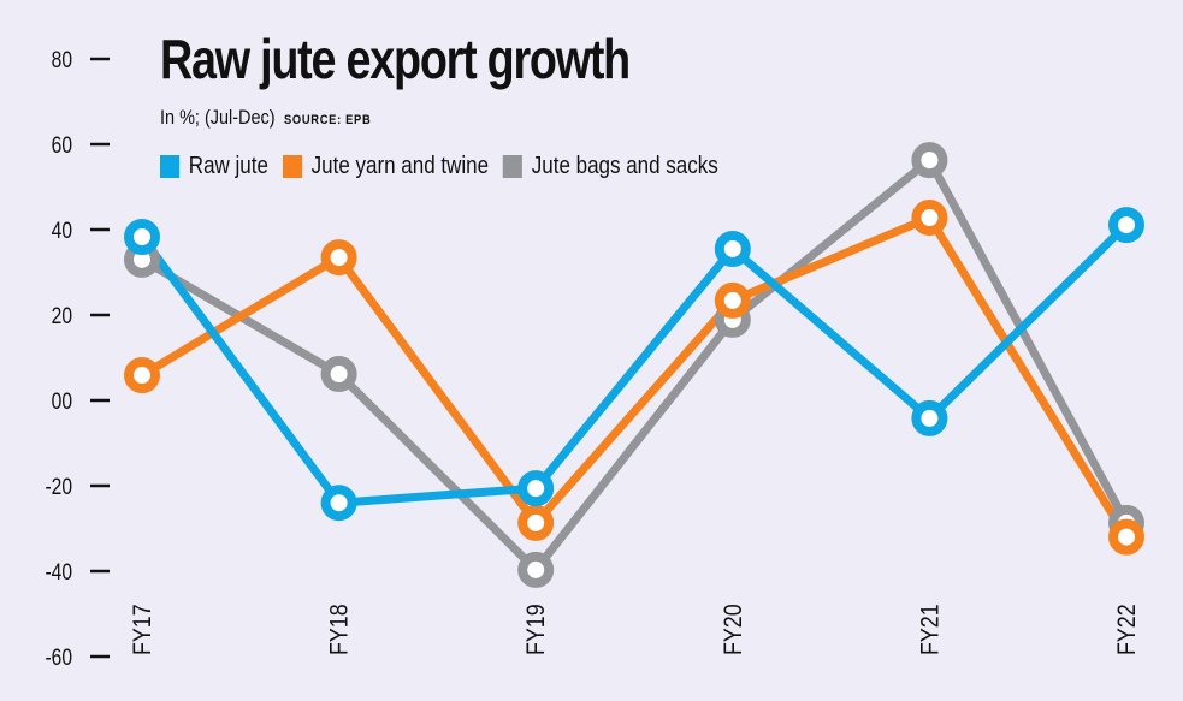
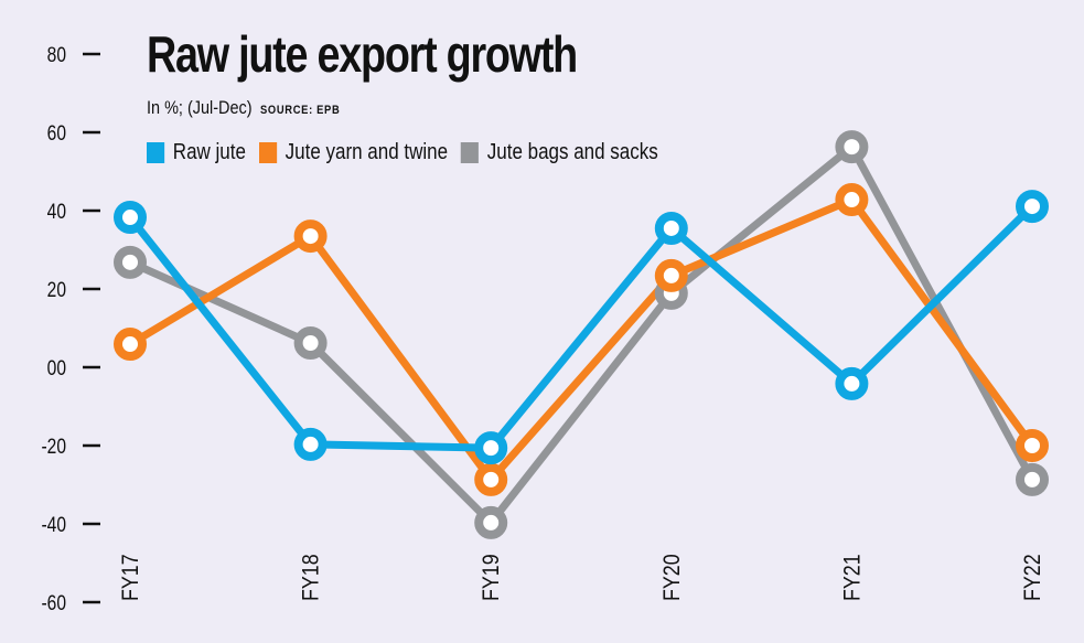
Jute bags and sacks/FY17: 33 -> 27
Raw jute/FY18: -24 -> -20
Jute yarn and twine/FY22: -32 -> -20
